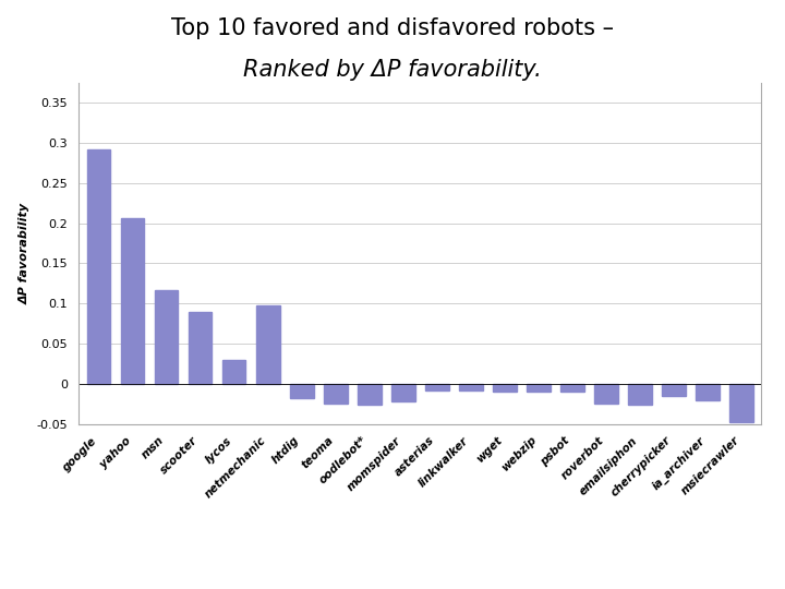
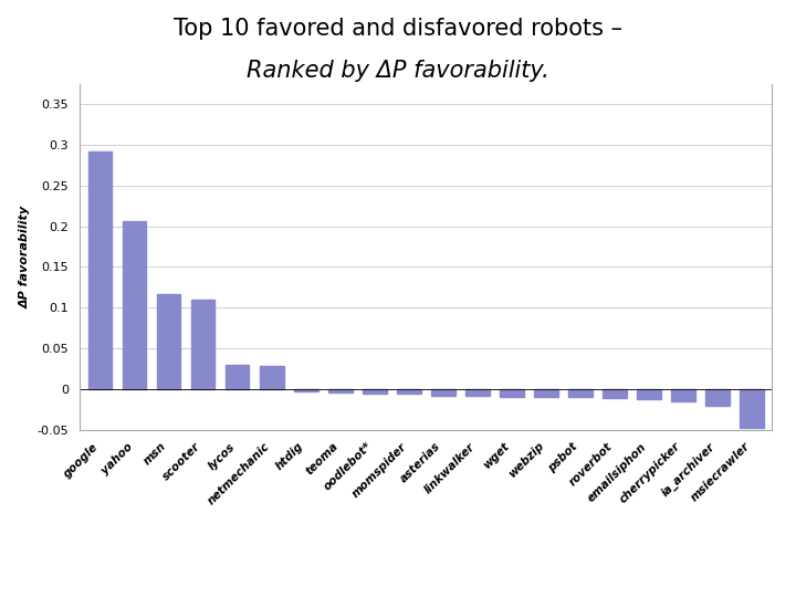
scooter: 0.090 -> 0.110
netmechanic: 0.098 -> 0.028
htdig: -0.018 -> -0.003
teoma: -0.024 -> -0.004
oodlebot*: -0.026 -> -0.005
momspider: -0.022 -> -0.005
roverbot: -0.024 -> -0.011
emailsiphon: -0.026 -> -0.012
